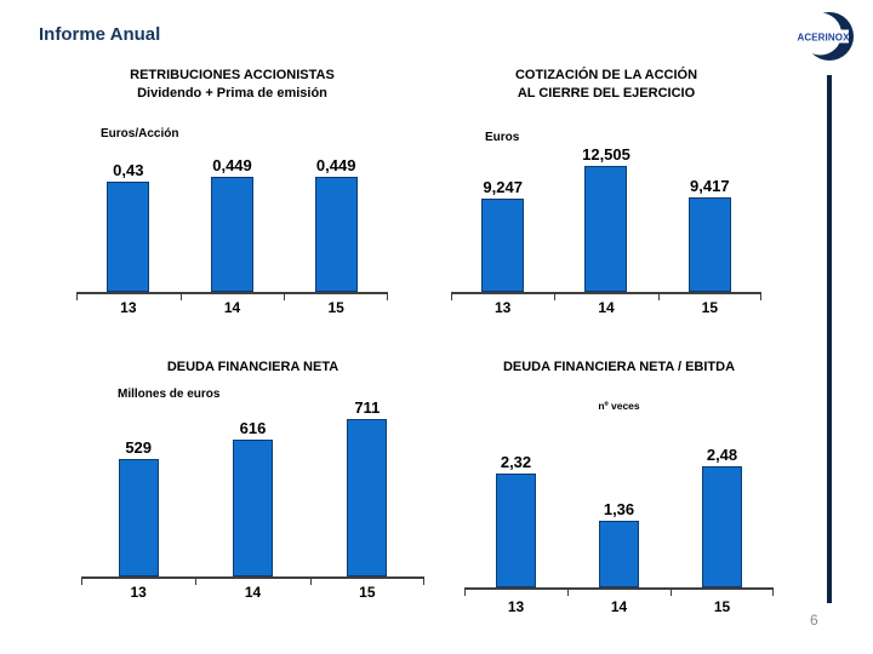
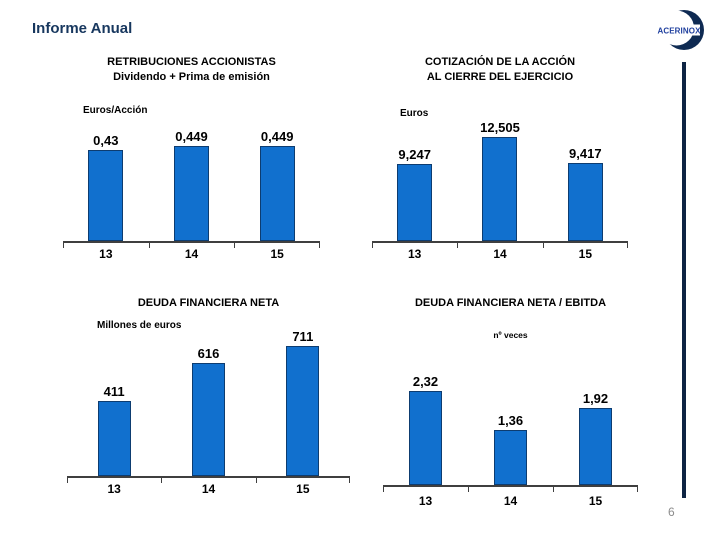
DEUDA FINANCIERA NETA/13: 529 -> 411
DEUDA FINANCIERA NETA / EBITDA/15: 2,48 -> 1,92
